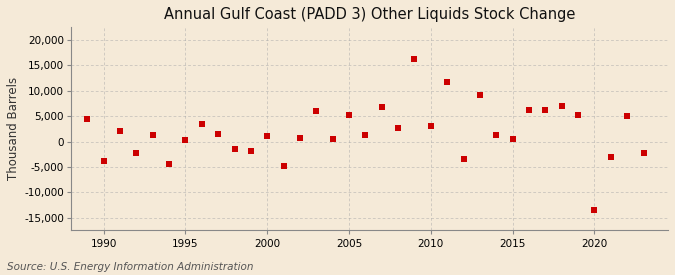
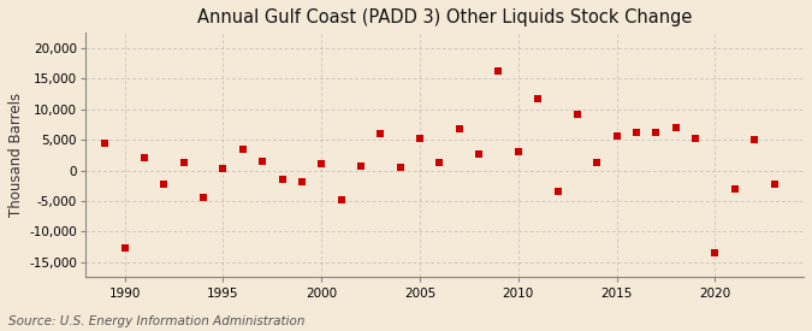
1990: -3,800 -> -12,600
2015: 500 -> 5,600
